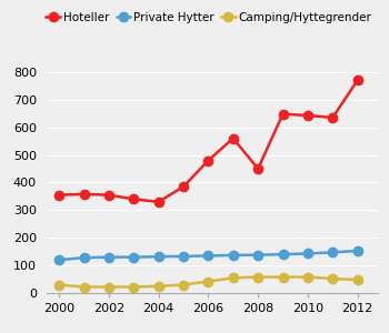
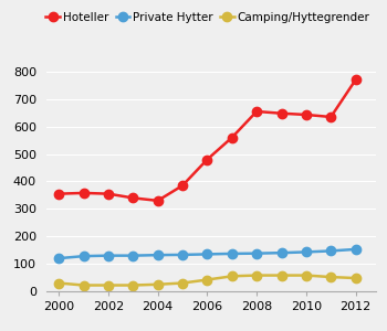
Hoteller/2008: 450 -> 655
